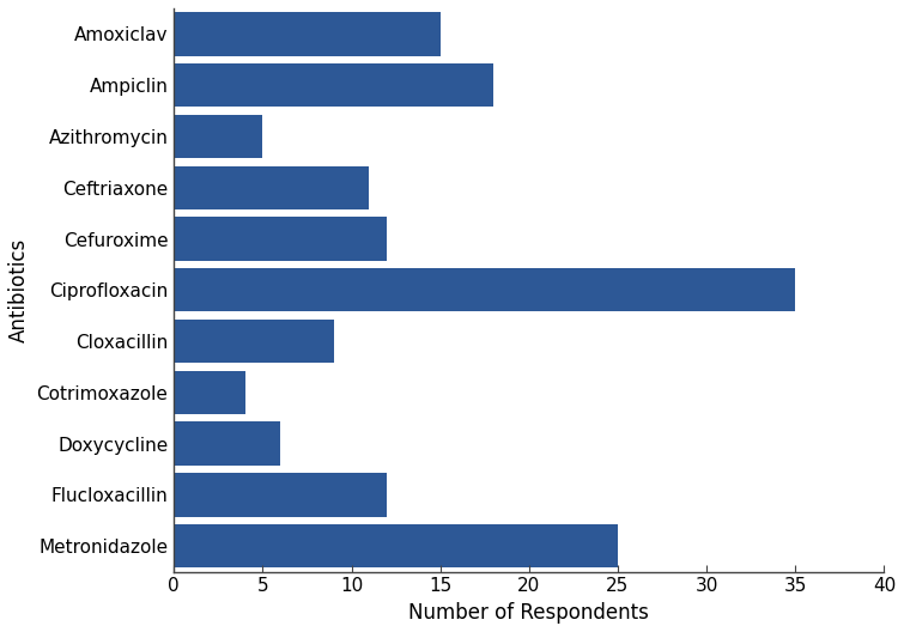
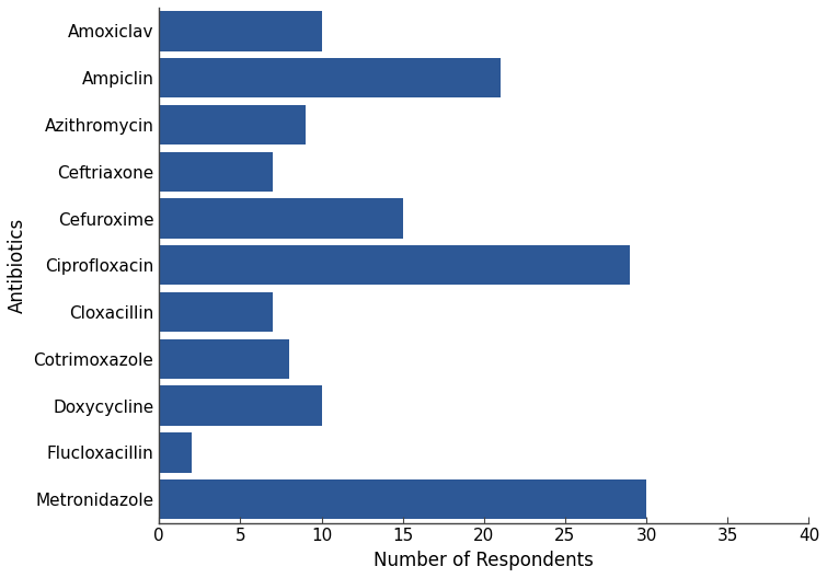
Amoxiclav: 15 -> 10
Ampiclin: 18 -> 21
Azithromycin: 5 -> 9
Ceftriaxone: 11 -> 7
Cefuroxime: 12 -> 15
Ciprofloxacin: 35 -> 29
Cloxacillin: 9 -> 7
Cotrimoxazole: 4 -> 8
Doxycycline: 6 -> 10
Flucloxacillin: 12 -> 2
Metronidazole: 25 -> 30
